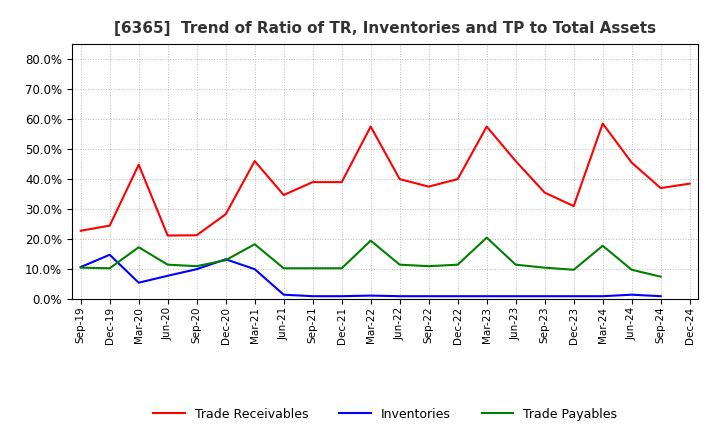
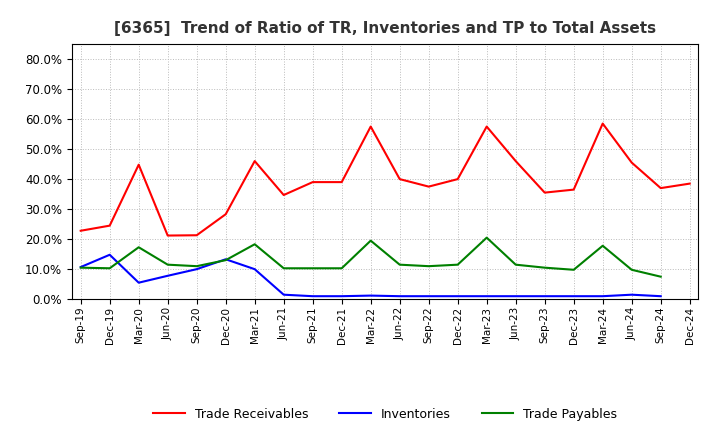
Trade Receivables/Dec-23: 31.0% -> 36.5%
